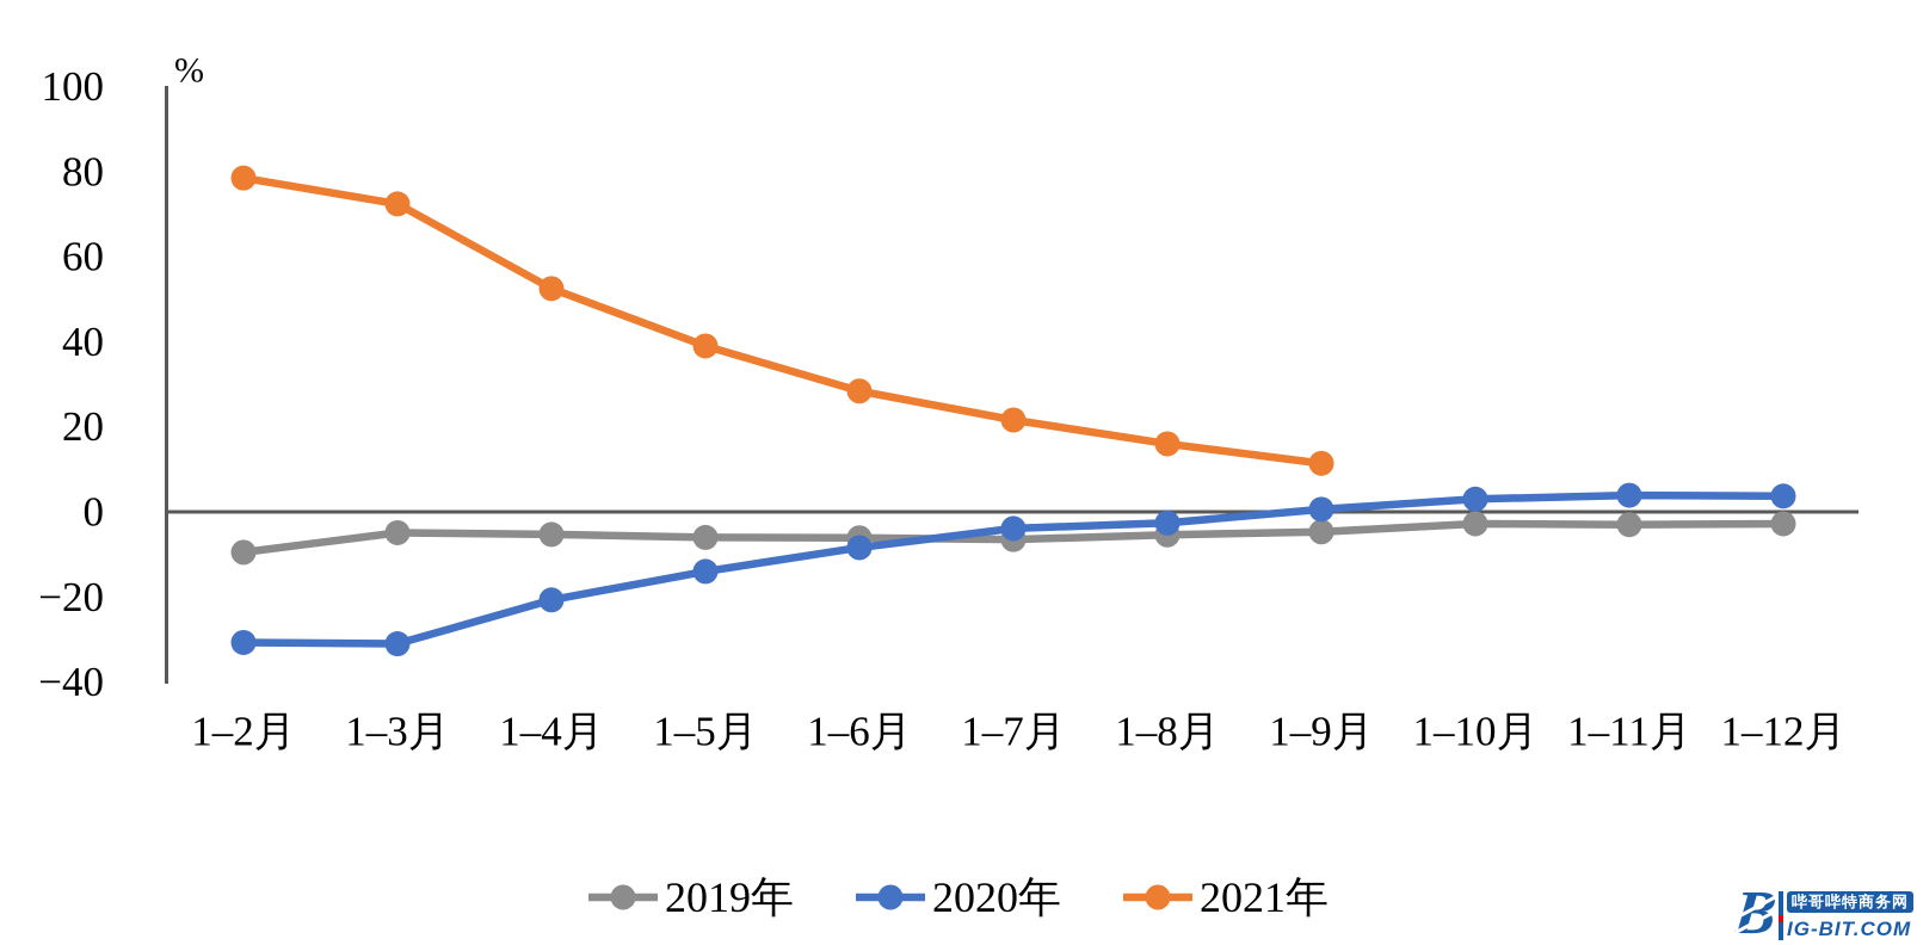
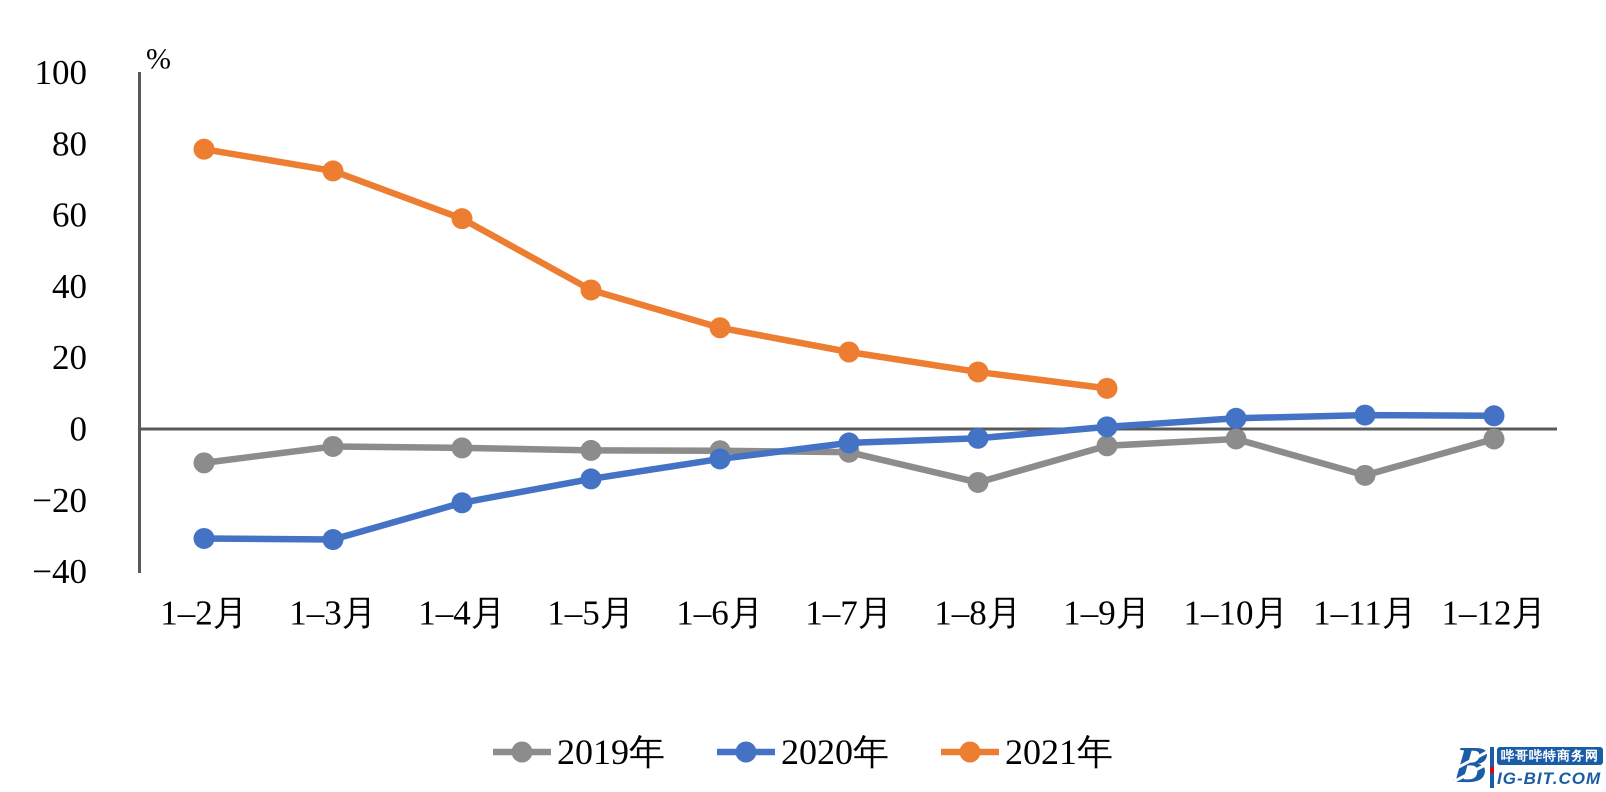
2021年/1–4月: 52 -> 59
2019年/1–8月: -5 -> -15
2019年/1–11月: -3 -> -13
